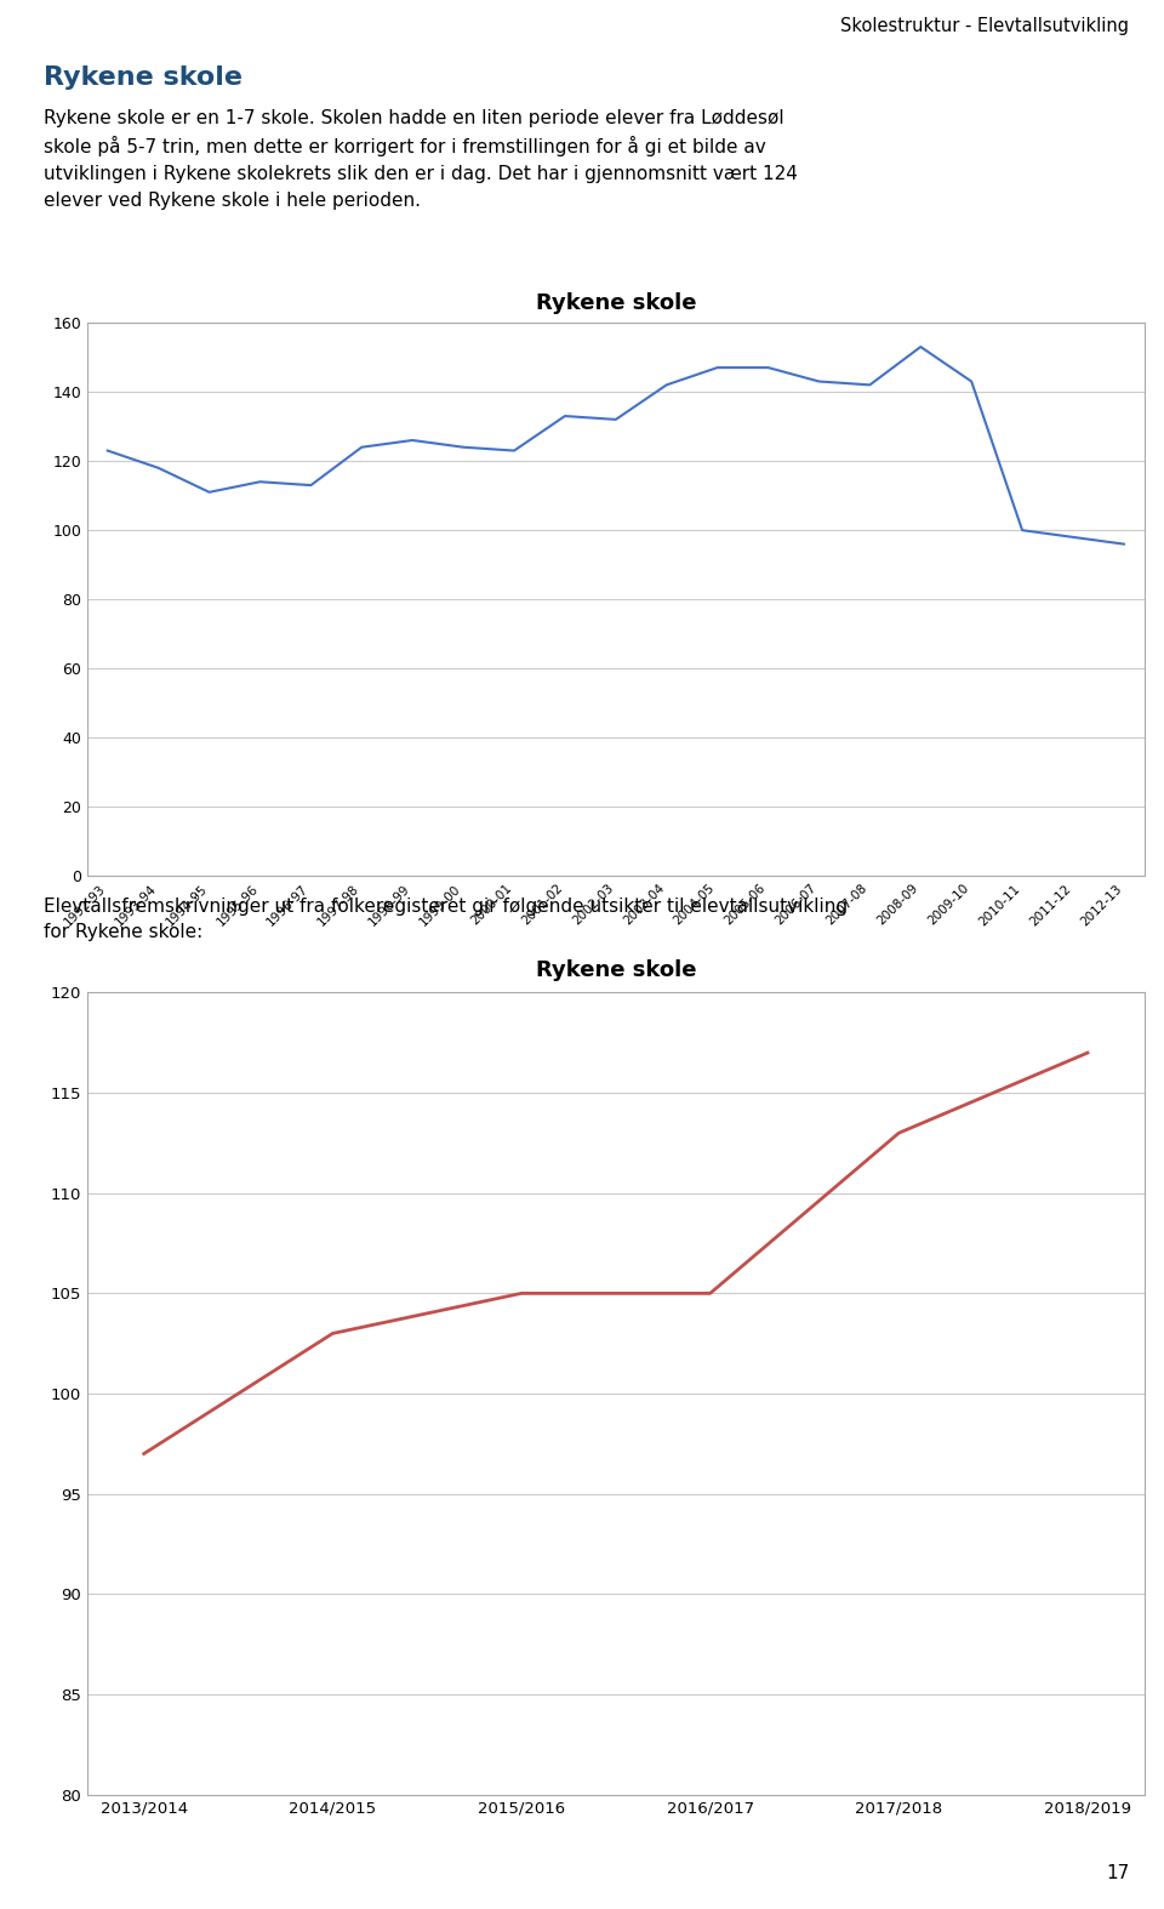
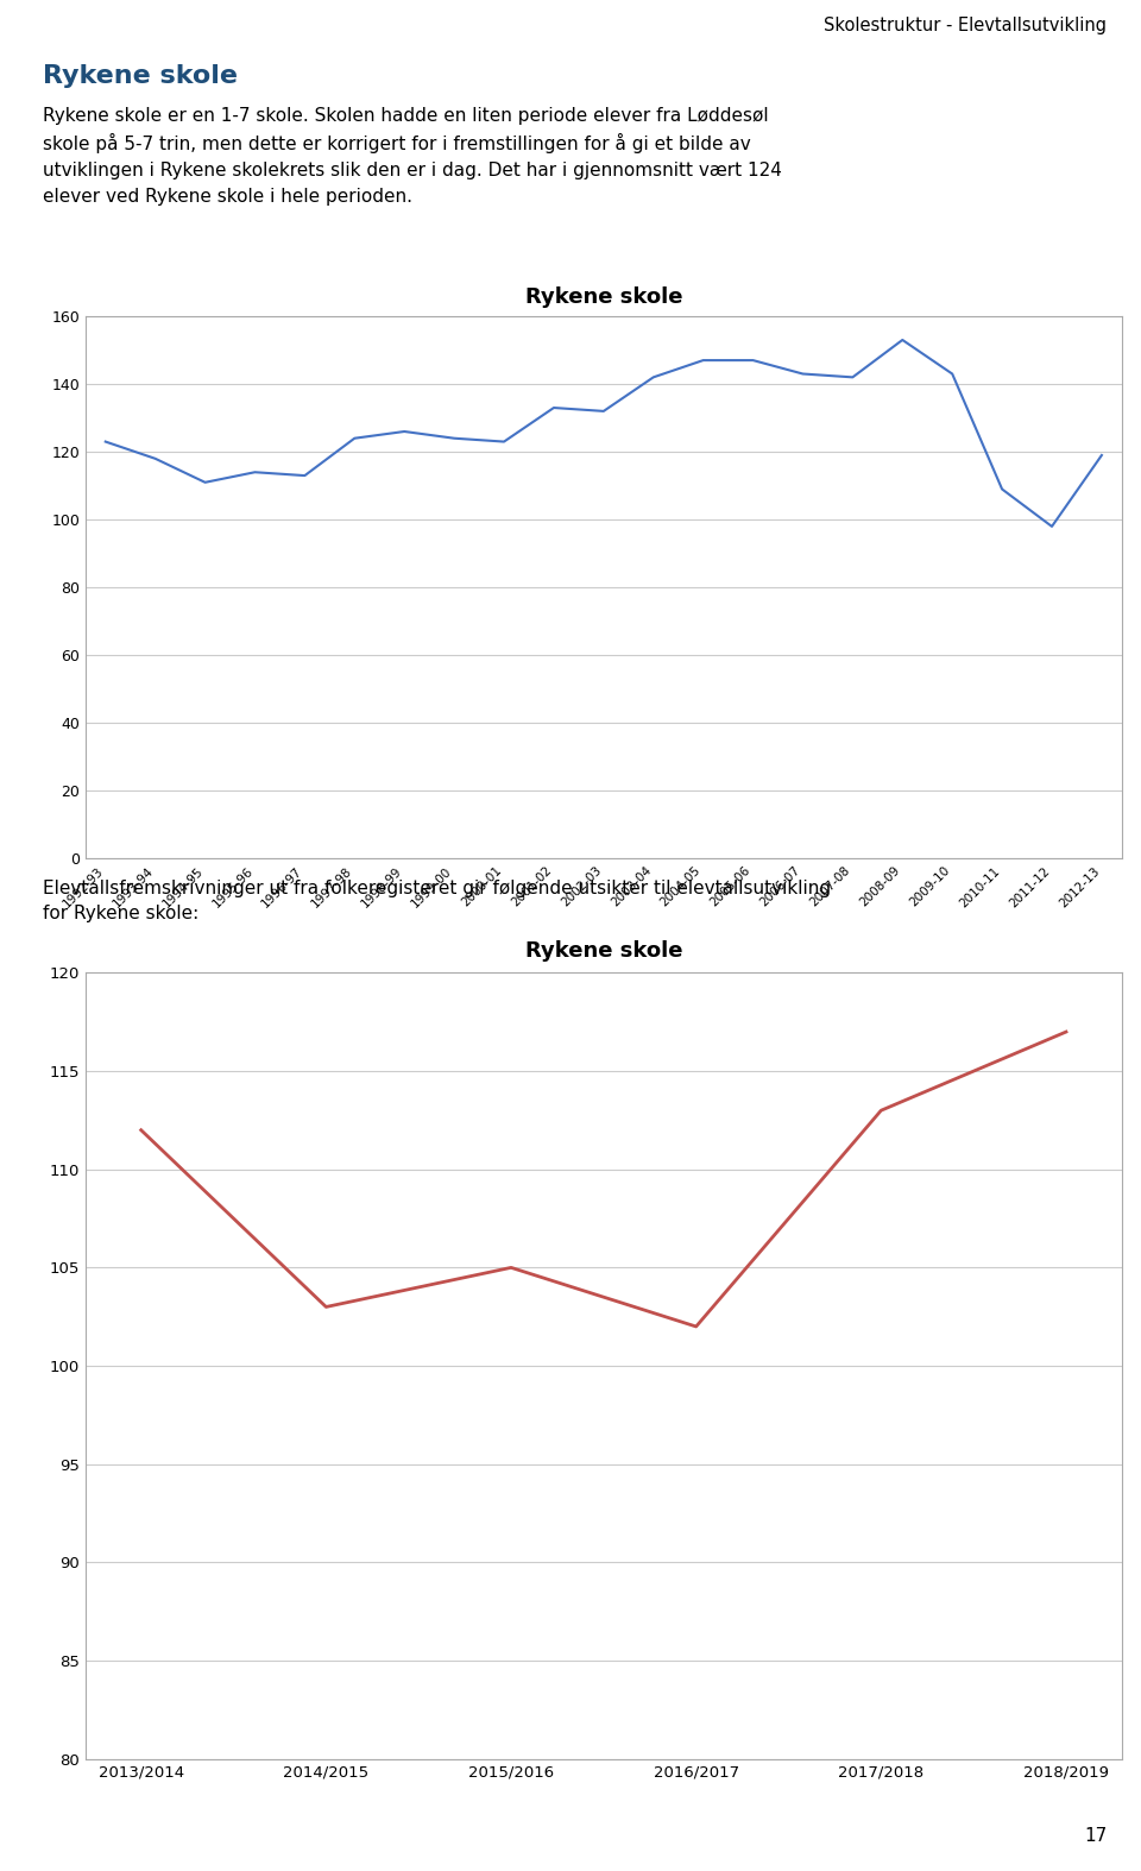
2010-11: 100 -> 109
2012-13: 96 -> 119
2013/2014: 97 -> 112
2016/2017: 105 -> 102
